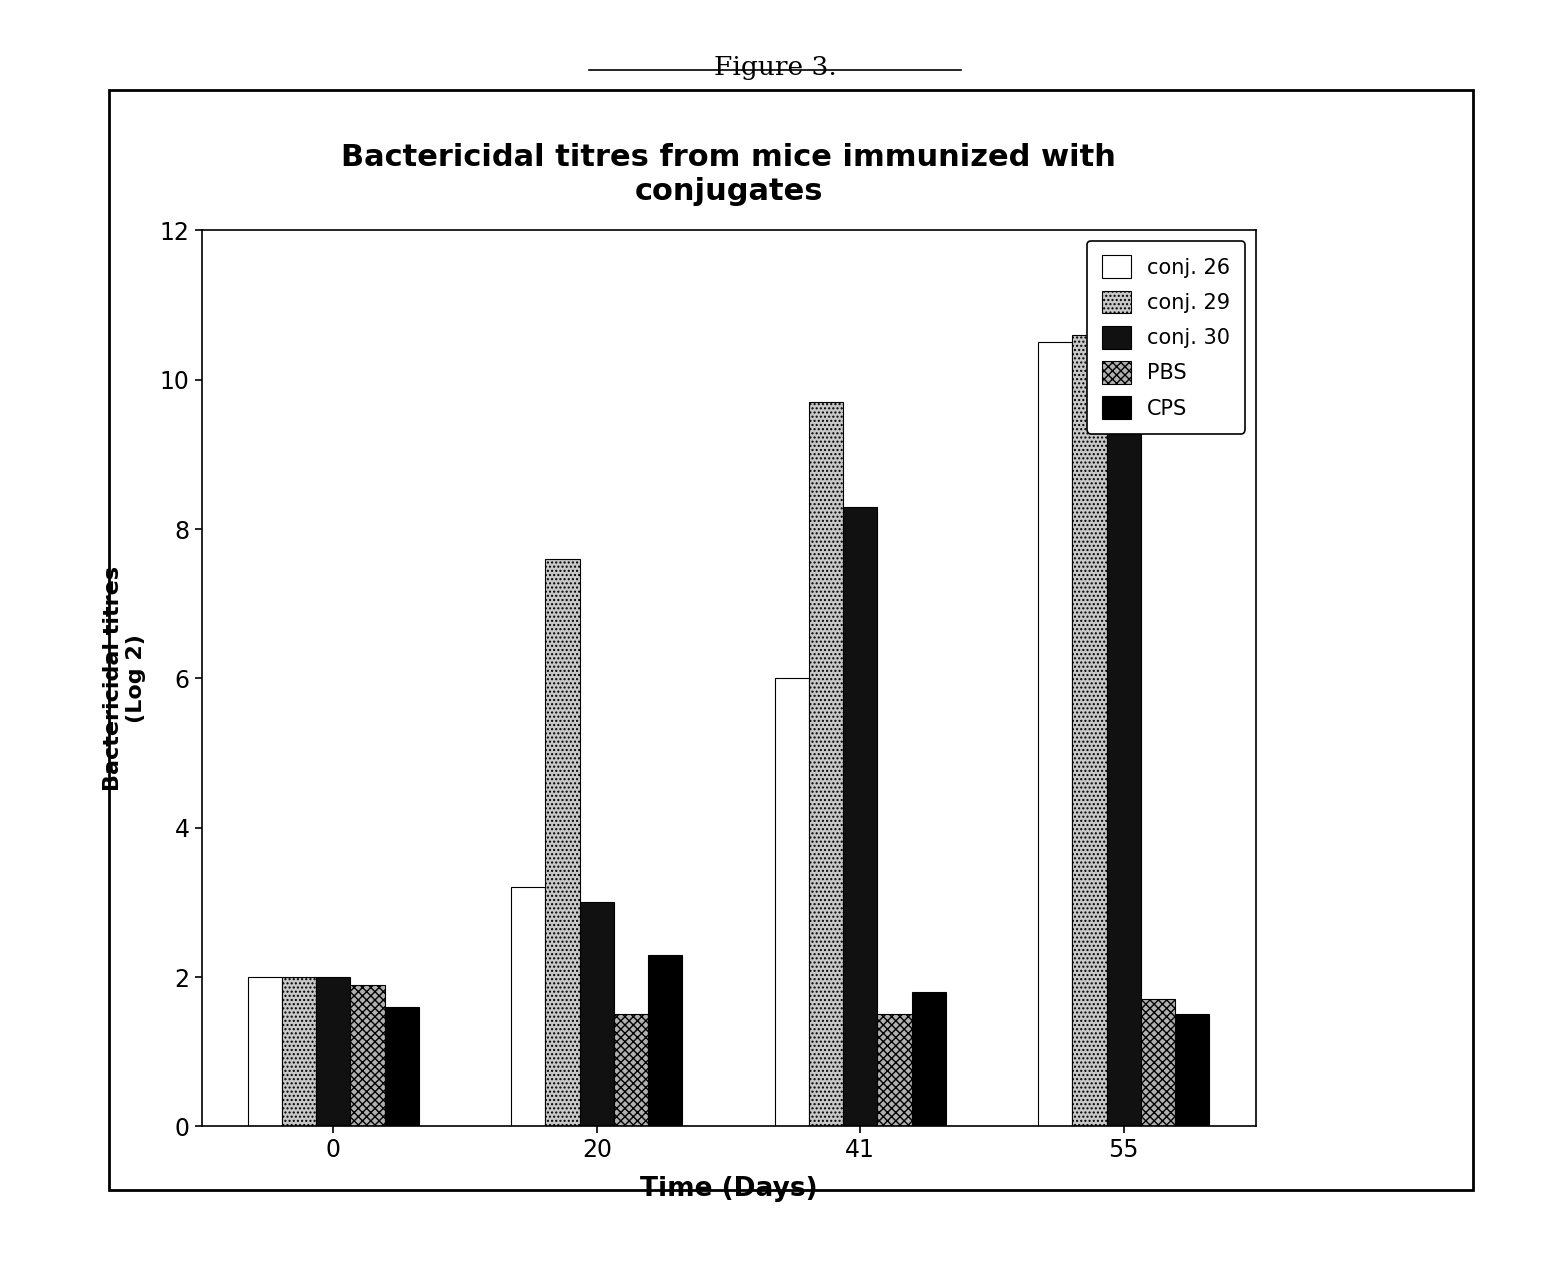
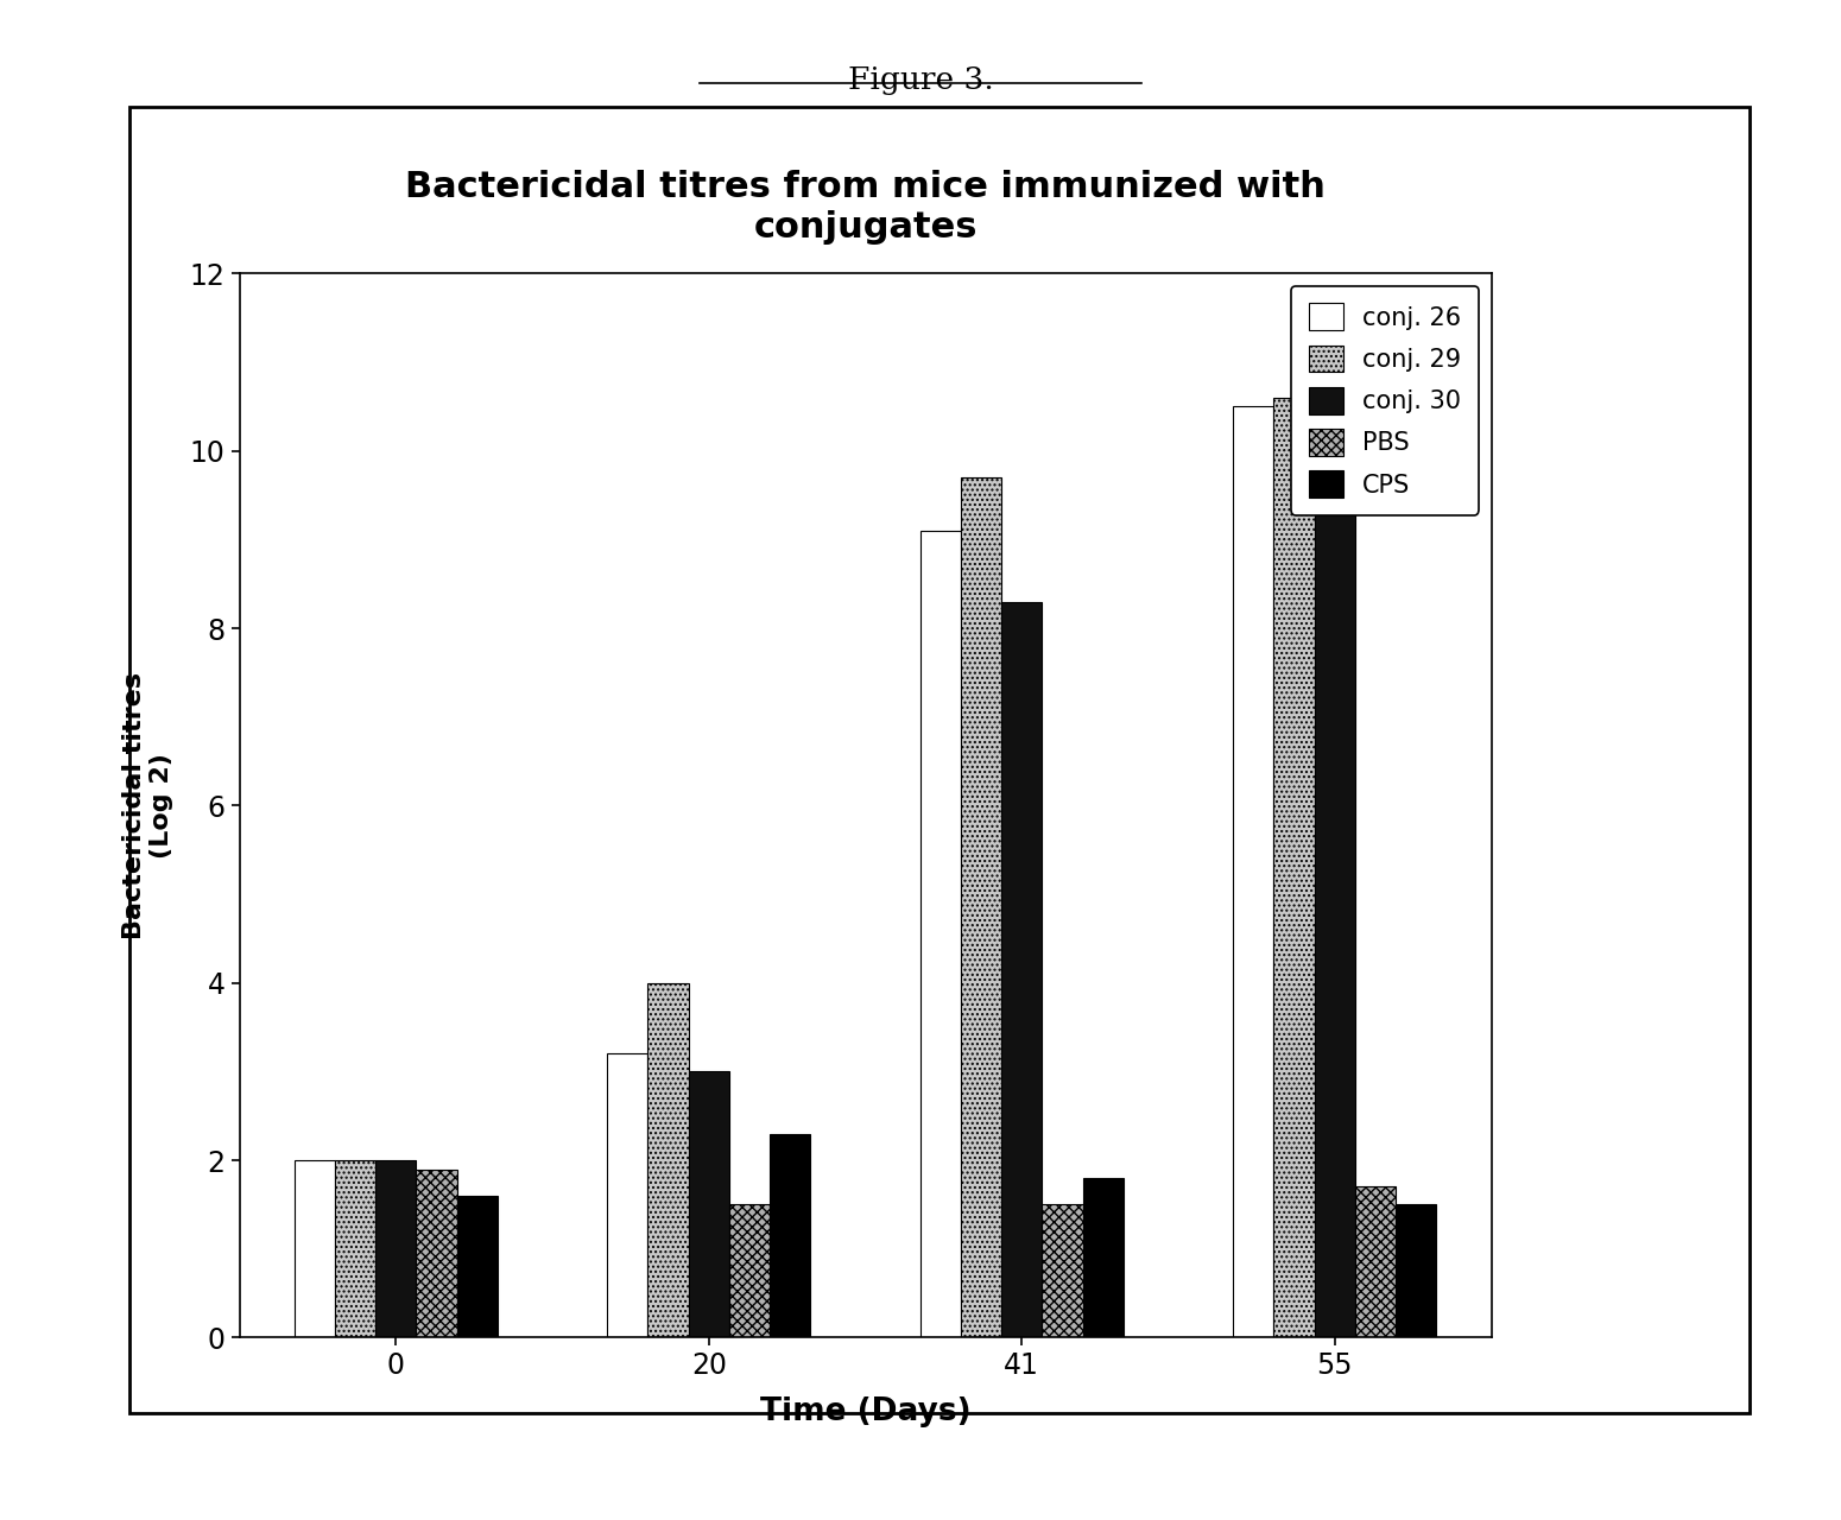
conj. 29/20: 7.6 -> 4.0
conj. 26/41: 6.0 -> 9.1
